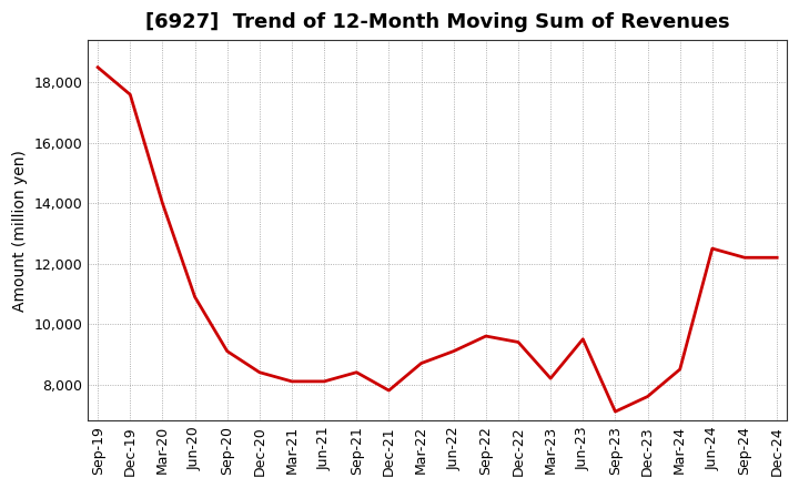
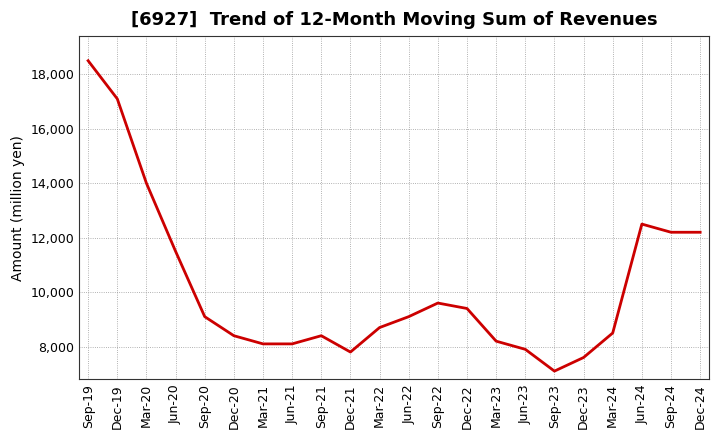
Dec-19: 17,600 -> 17,100
Jun-20: 10,900 -> 11,500
Jun-23: 9,500 -> 7,900
